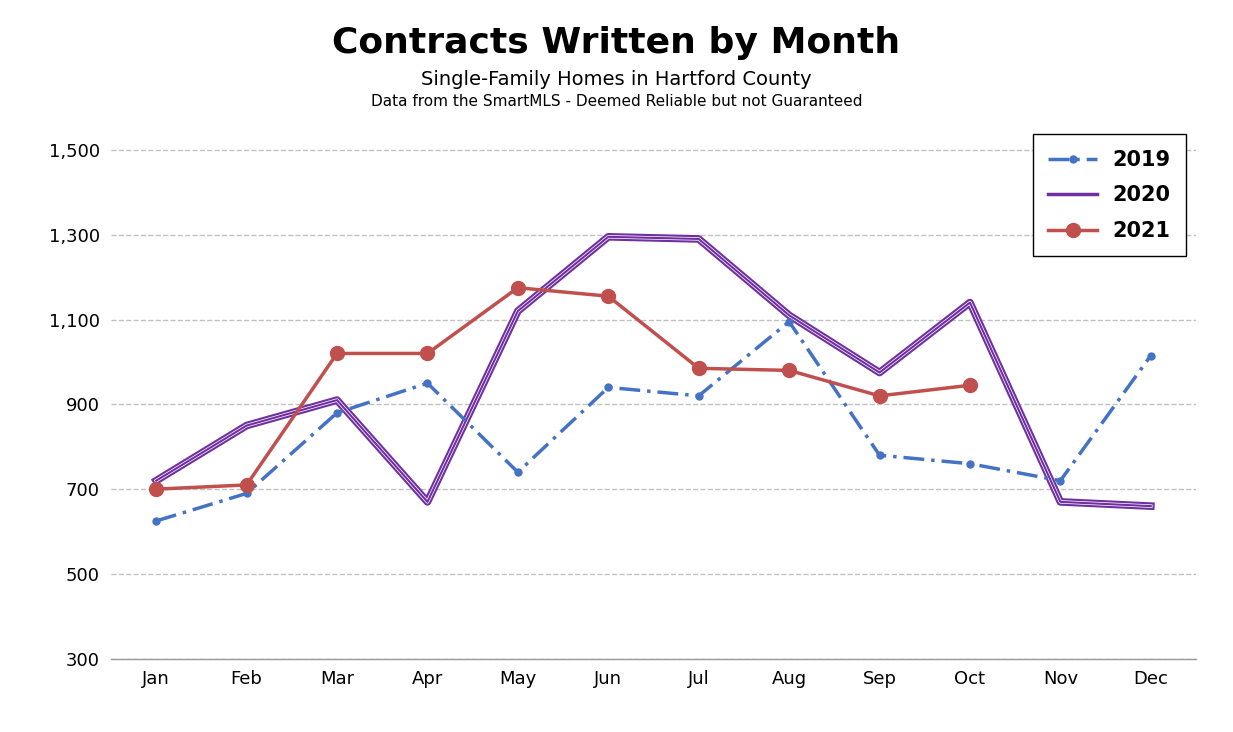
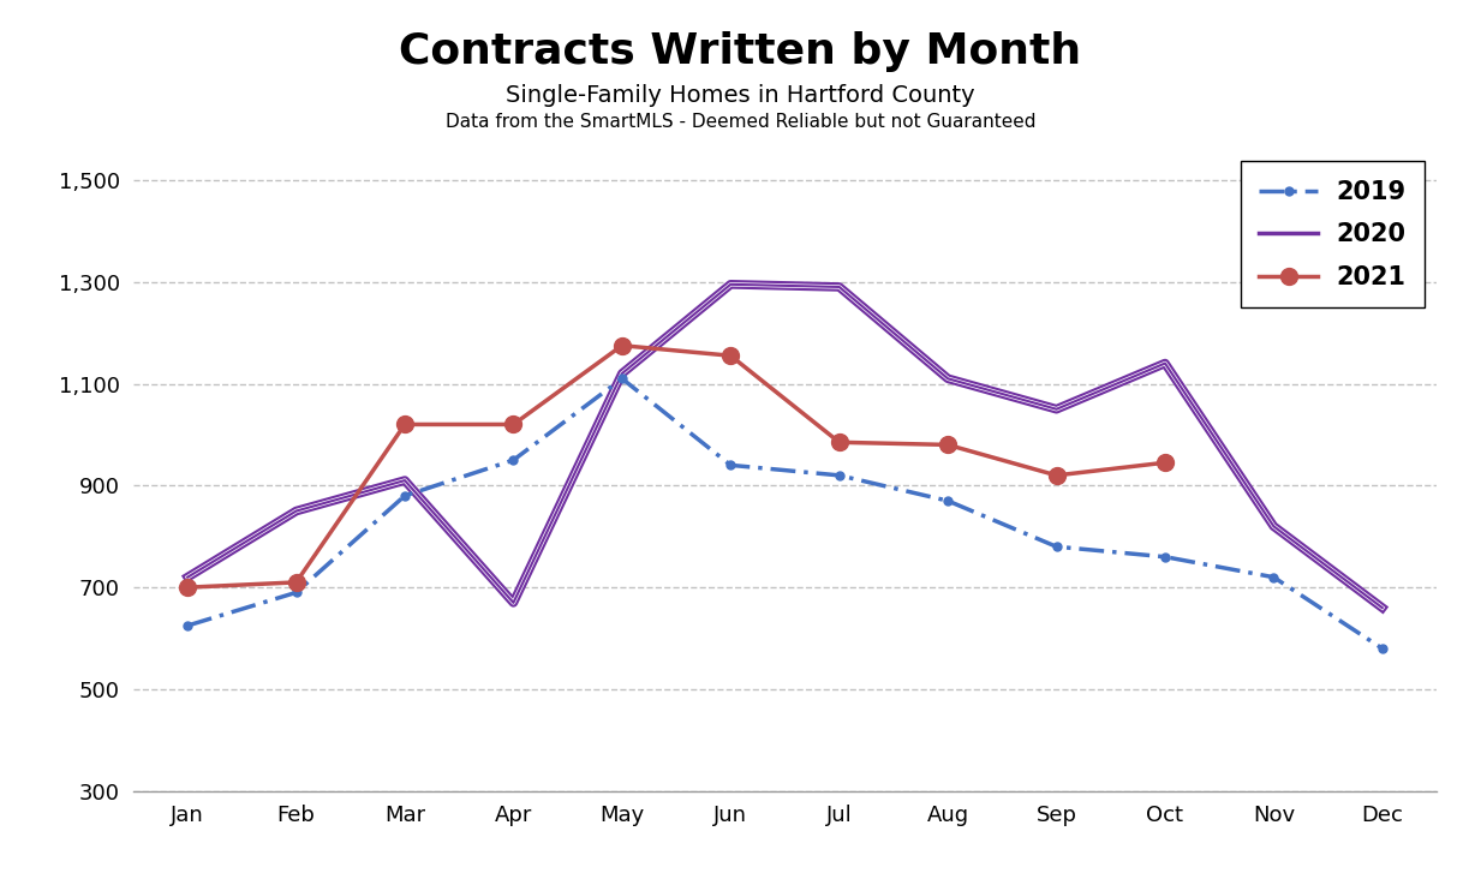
2019/May: 740 -> 1,110
2019/Aug: 1,095 -> 870
2020/Sep: 975 -> 1,050
2020/Nov: 670 -> 820
2019/Dec: 1,015 -> 580
